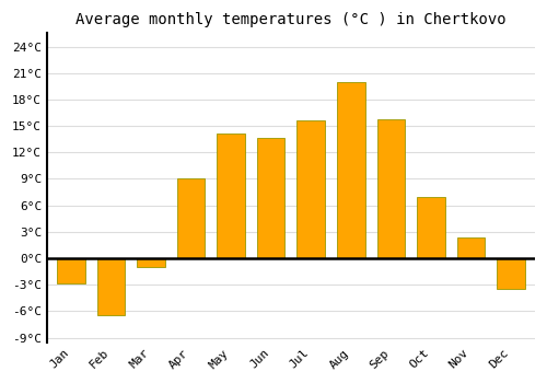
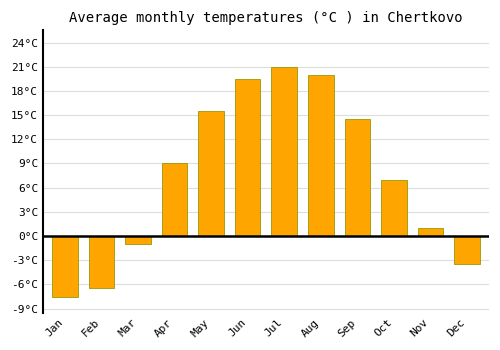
Jan: -2.8°C -> -7.5°C
May: 14.2°C -> 15.5°C
Jun: 13.6°C -> 19.5°C
Jul: 15.6°C -> 21.0°C
Sep: 15.8°C -> 14.5°C
Nov: 2.4°C -> 1.0°C
